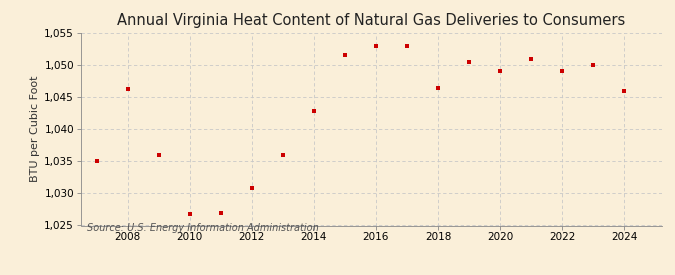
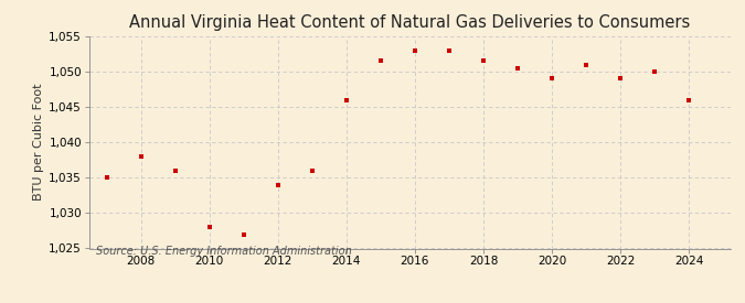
2008: 1,046.2 -> 1,038.0
2010: 1,026.8 -> 1,028.0
2012: 1,030.8 -> 1,034.0
2014: 1,042.8 -> 1,046.0
2018: 1,046.4 -> 1,051.5
